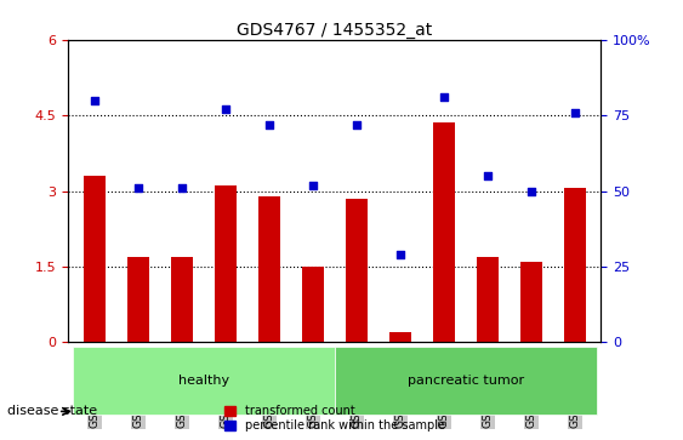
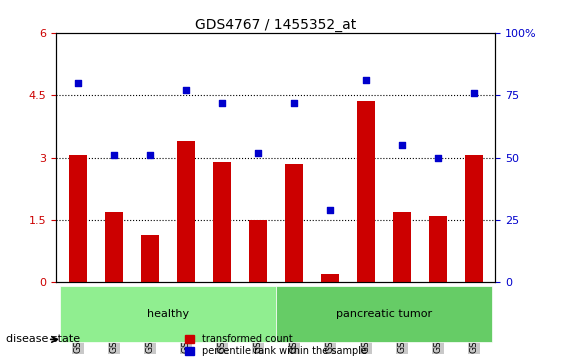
transformed count/GSM1159936: 3.30 -> 3.05
transformed count/GSM1159938: 1.70 -> 1.15
transformed count/GSM1159939: 3.10 -> 3.40
